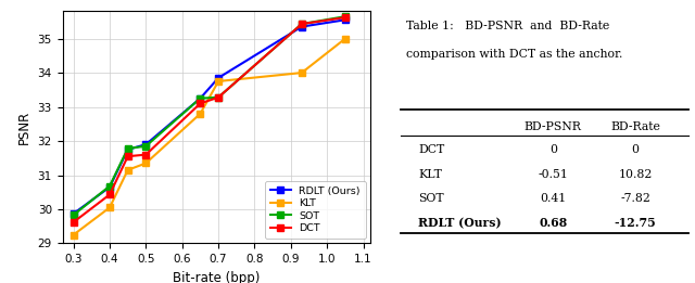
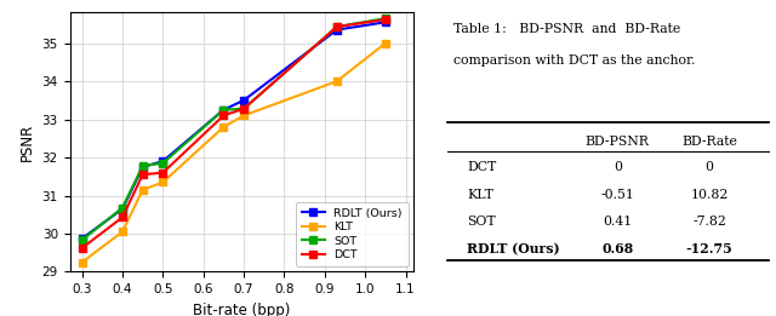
RDLT (Ours)/0.7: 33.85 -> 33.50
KLT/0.7: 33.75 -> 33.10
